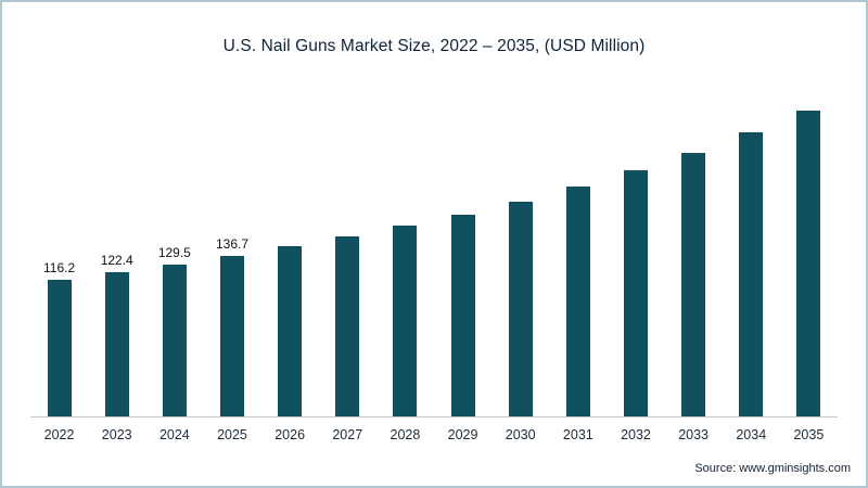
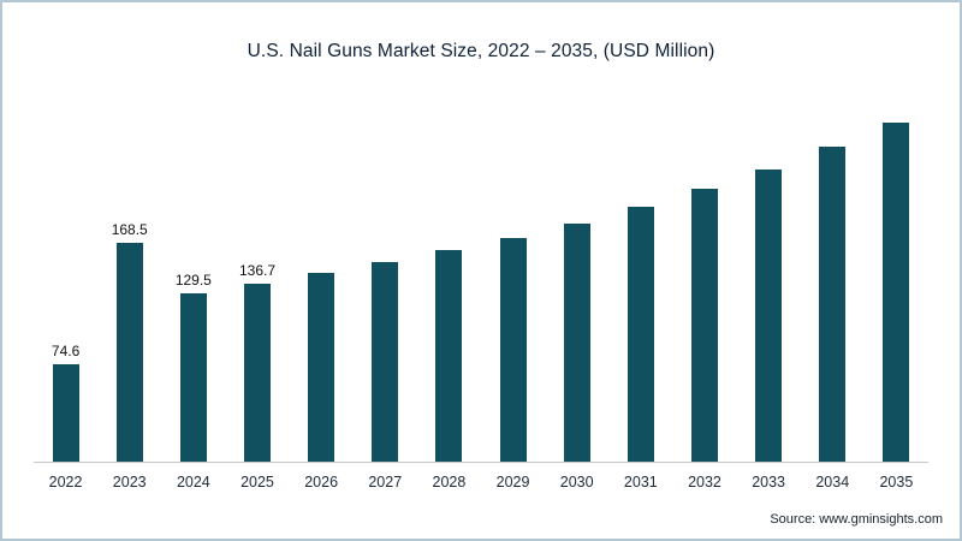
2022: 116.2 -> 74.6
2023: 122.4 -> 168.5
